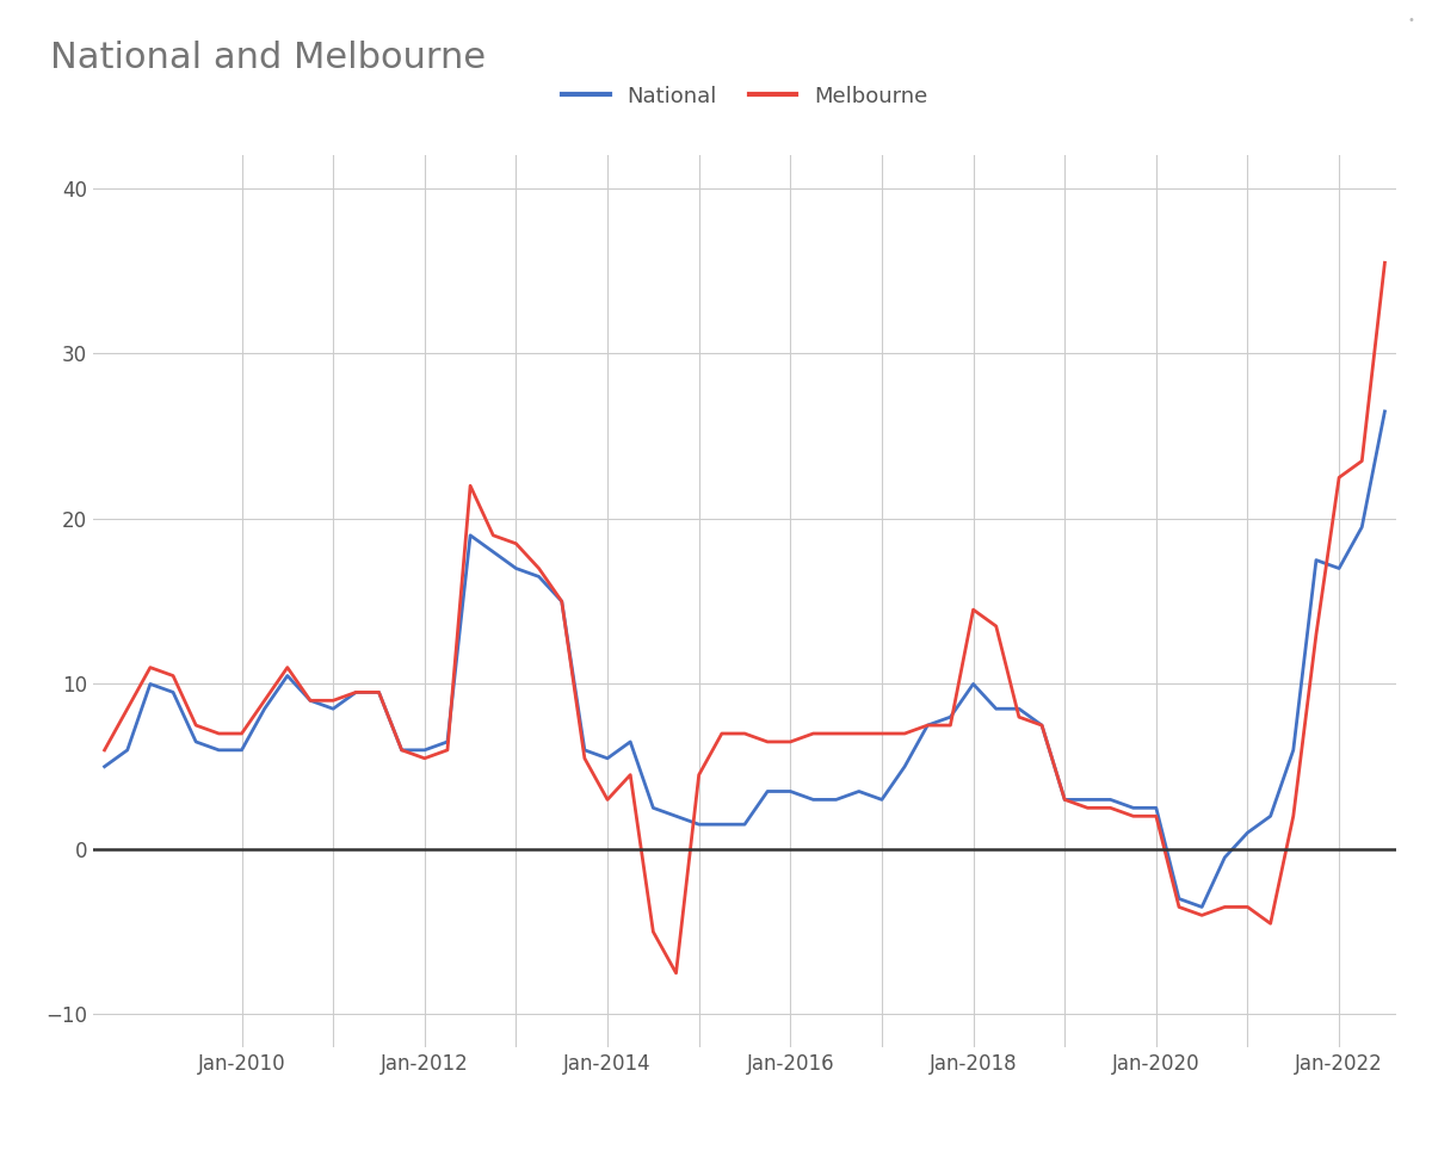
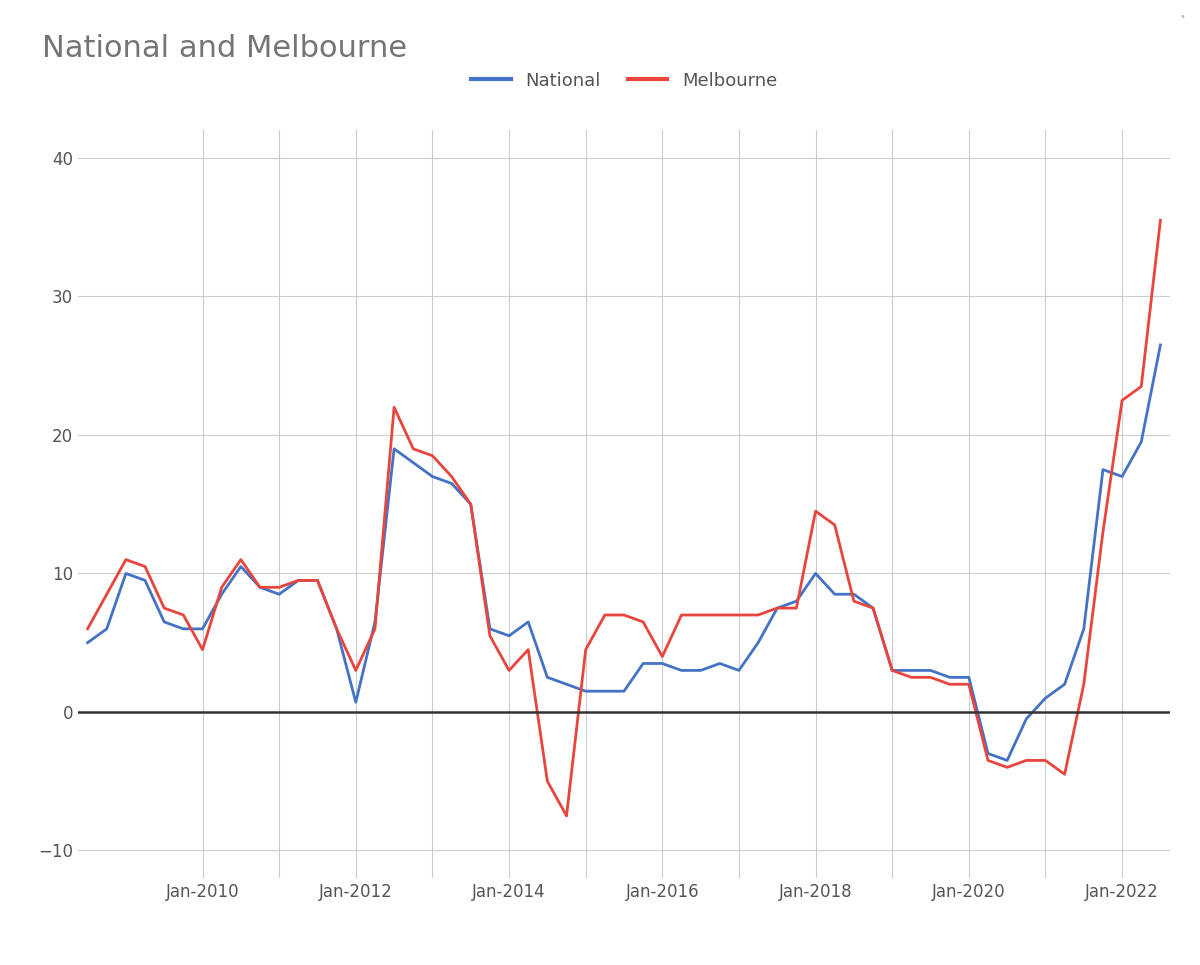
Melbourne/Jan-2010: 7.0 -> 4.5
National/Jan-2012: 6.0 -> 0.7
Melbourne/Jan-2012: 5.5 -> 3.0
Melbourne/Jan-2016: 6.5 -> 4.0
